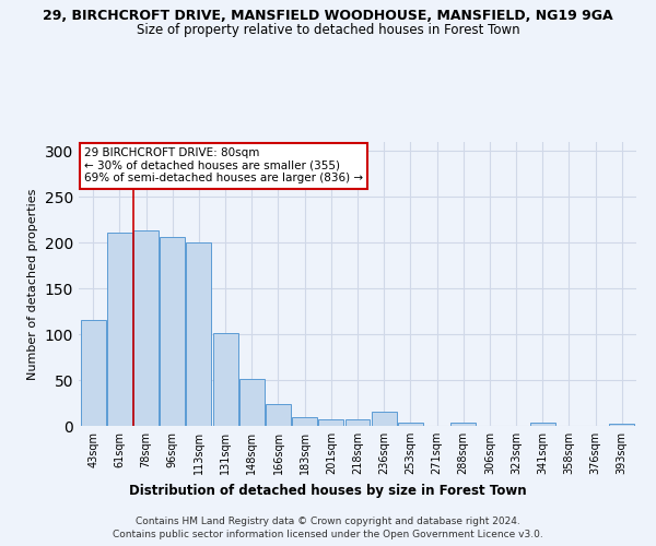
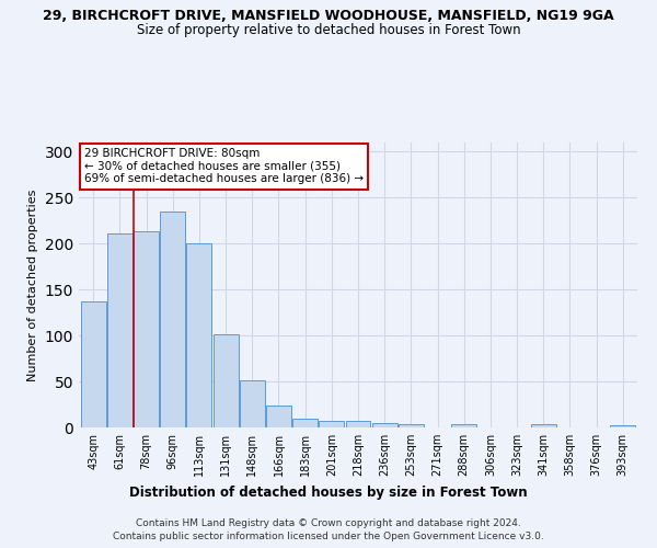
43sqm: 116 -> 137
96sqm: 206 -> 235
236sqm: 16 -> 5
